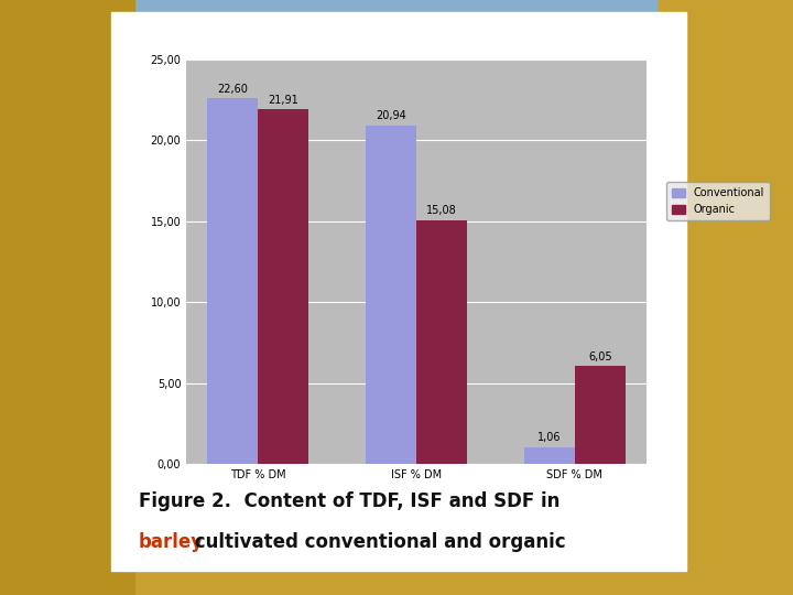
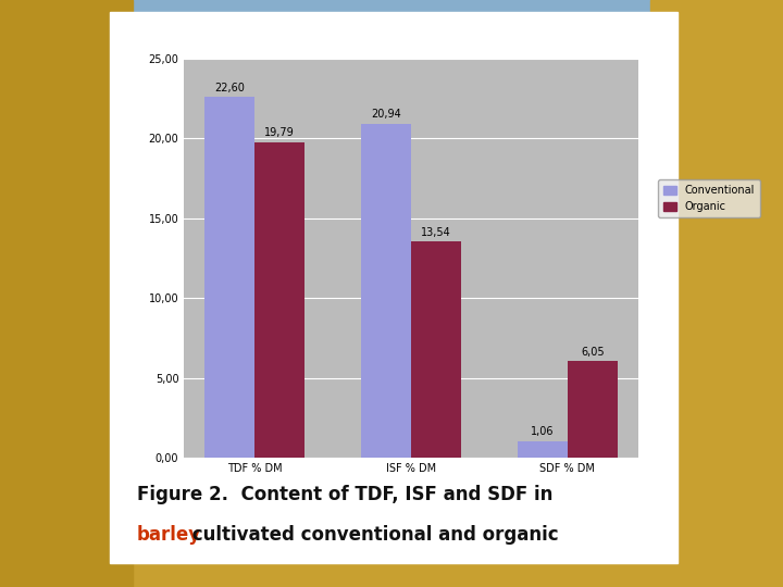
Organic/TDF % DM: 21,91 -> 19,79
Organic/ISF % DM: 15,08 -> 13,54
